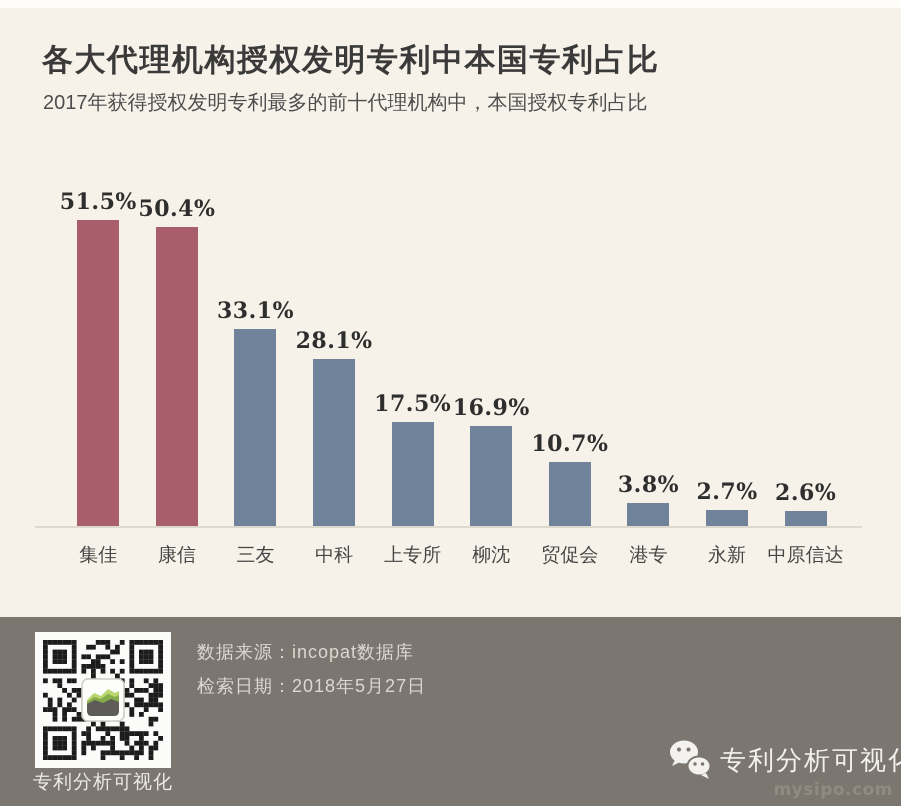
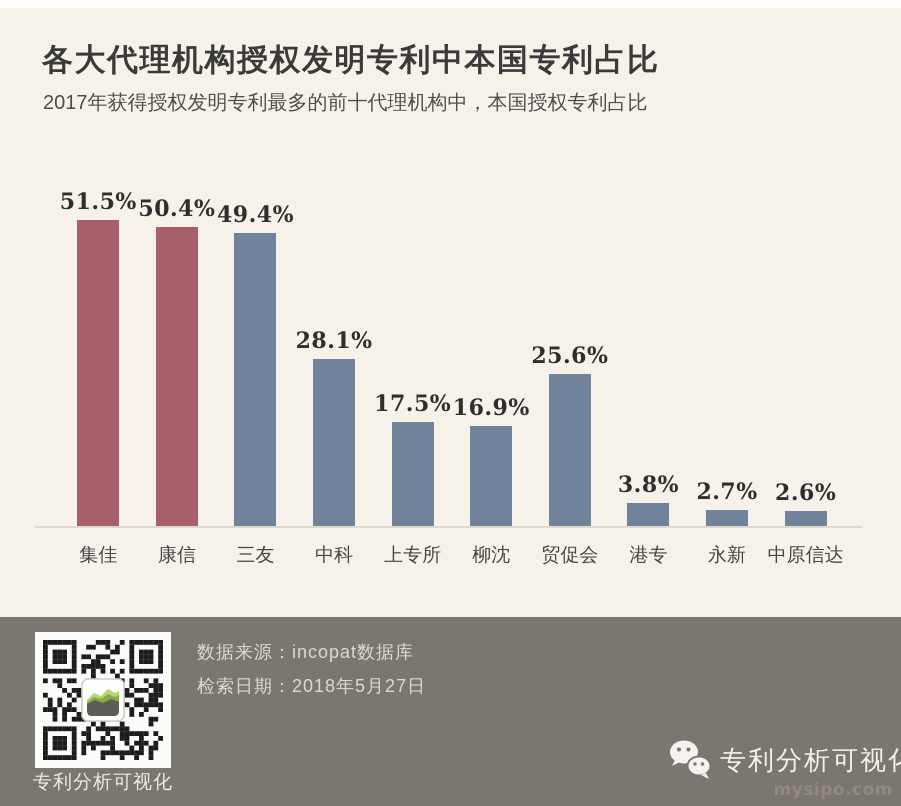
三友: 33.1% -> 49.4%
贸促会: 10.7% -> 25.6%
